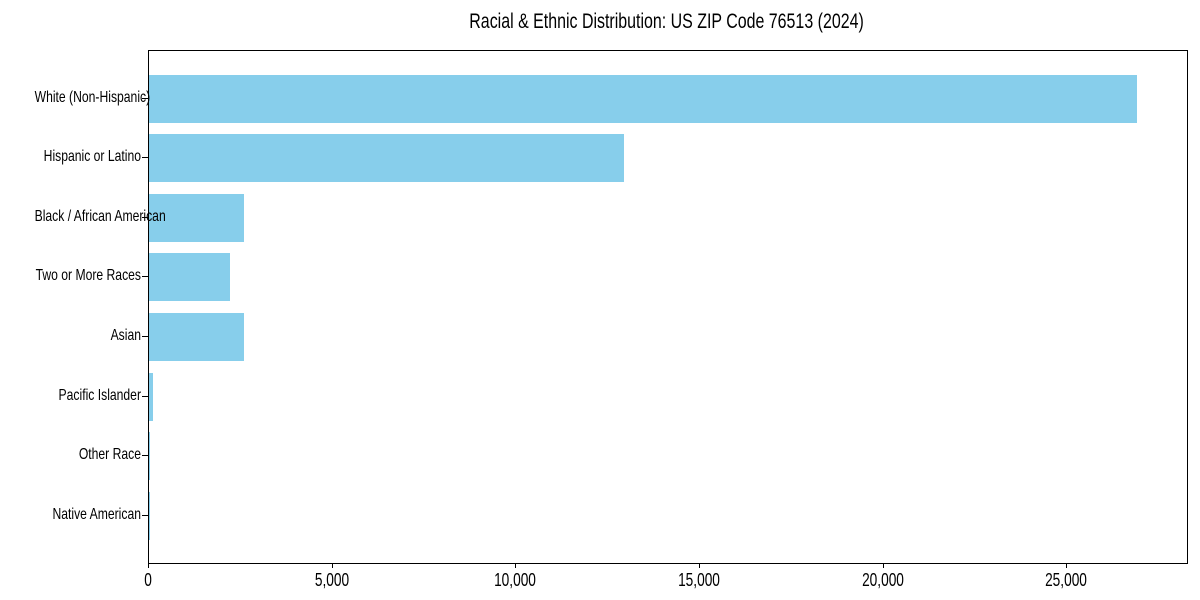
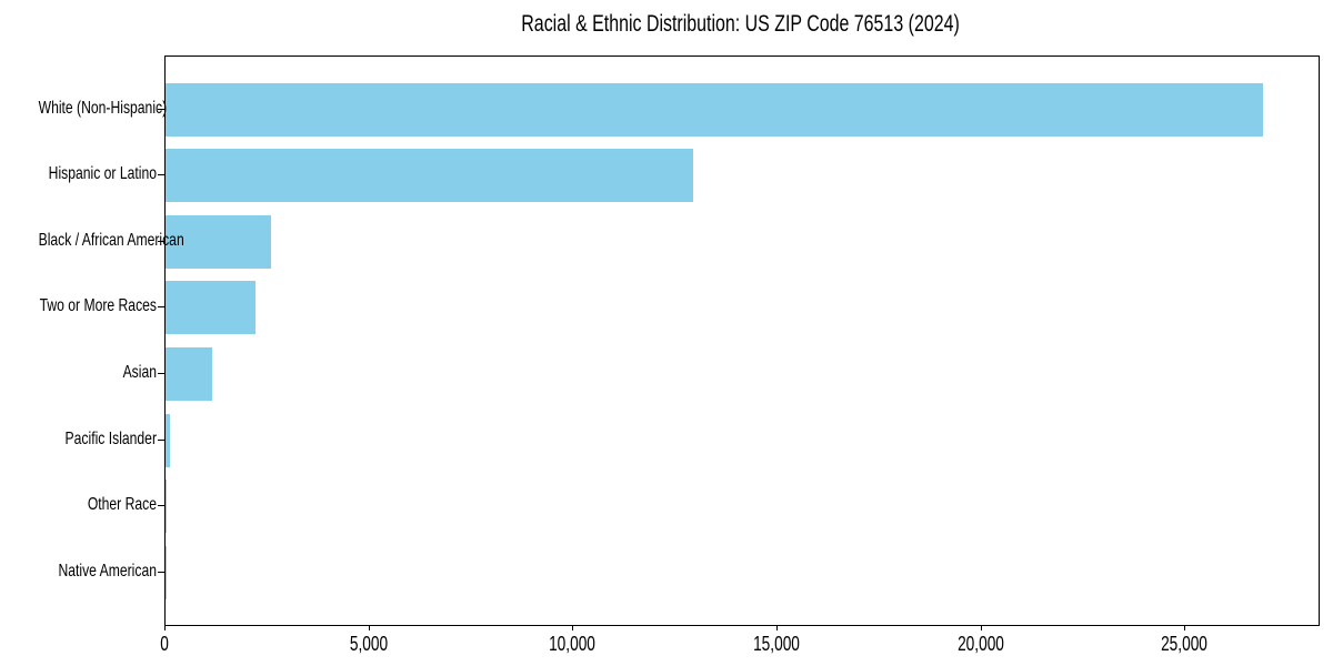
Asian: 2600 -> 1200
